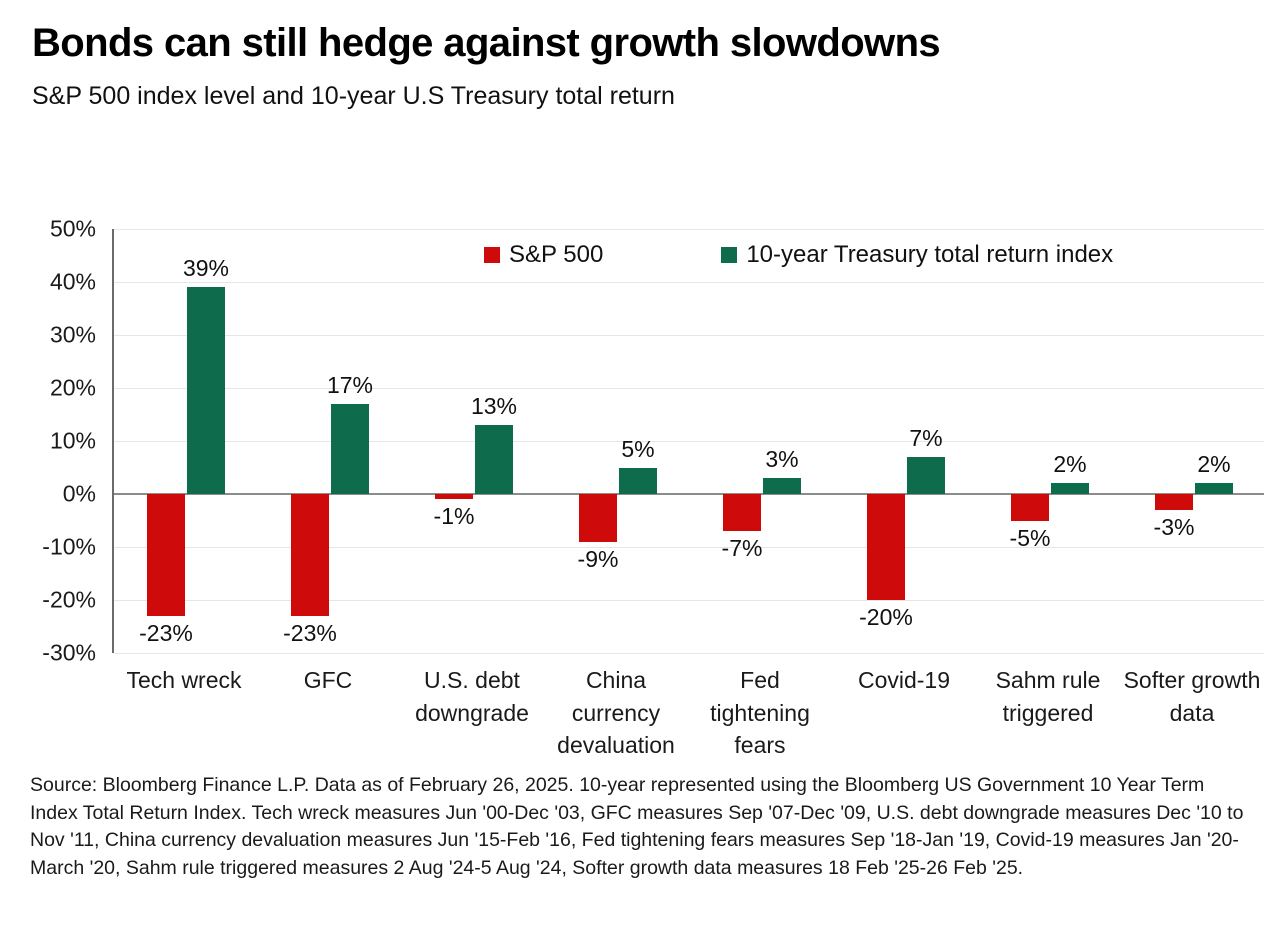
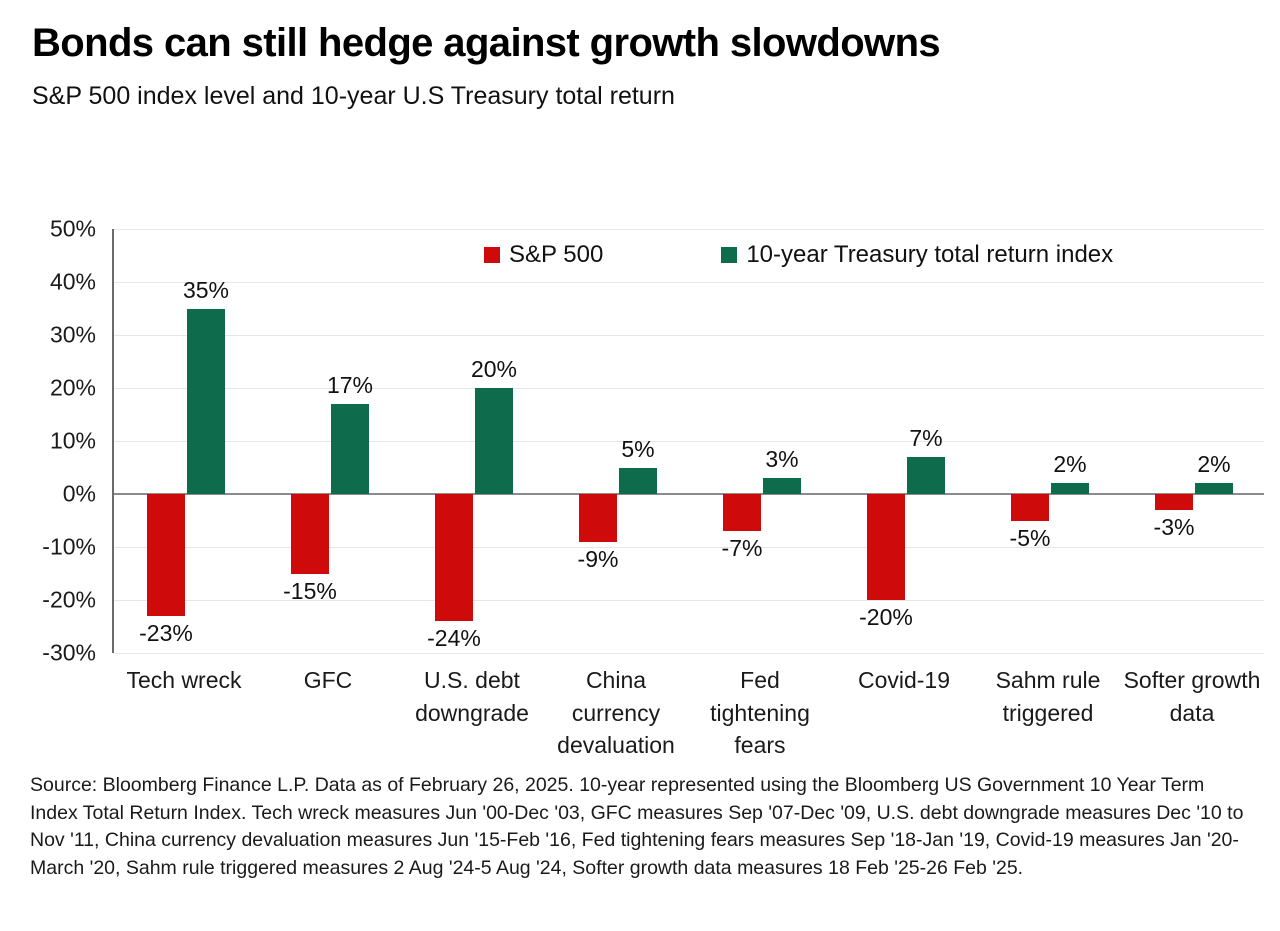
10-year Treasury total return index/Tech wreck: 39% -> 35%
S&P 500/GFC: -23% -> -15%
S&P 500/U.S. debt downgrade: -1% -> -24%
10-year Treasury total return index/U.S. debt downgrade: 13% -> 20%
